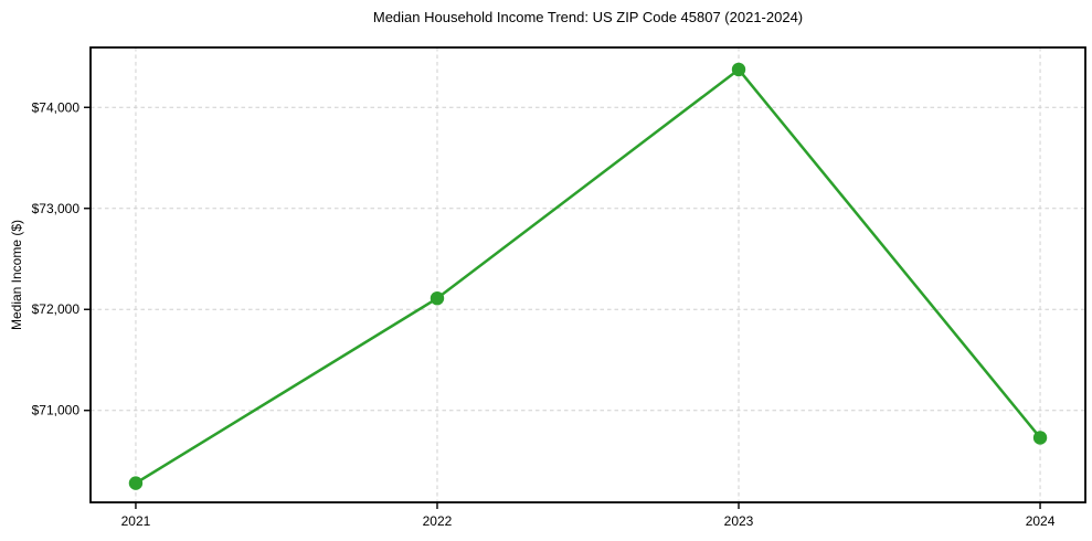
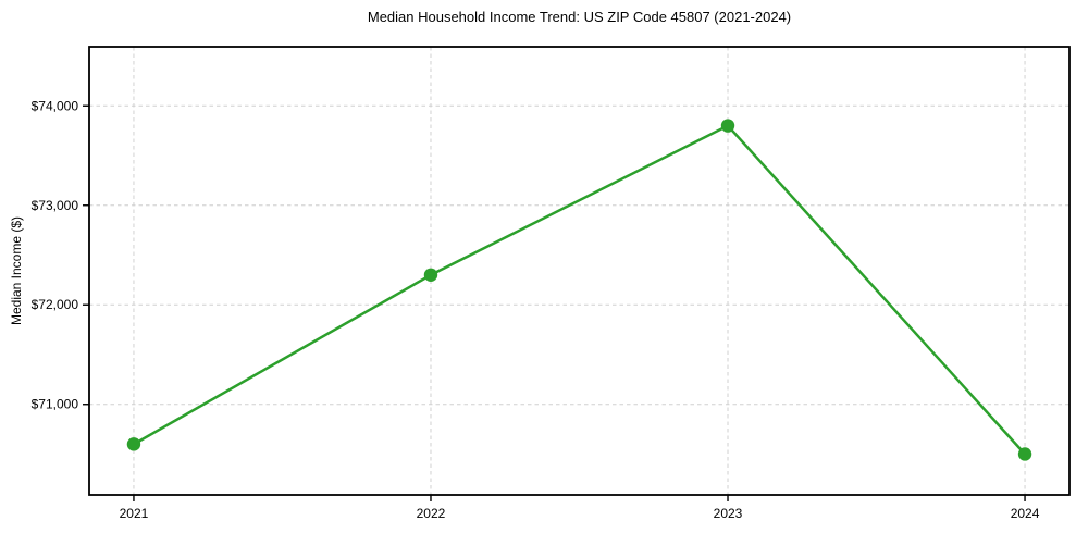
2021: $70300 -> $70600
2022: $72100 -> $72300
2023: $74400 -> $73800
2024: $70700 -> $70500
